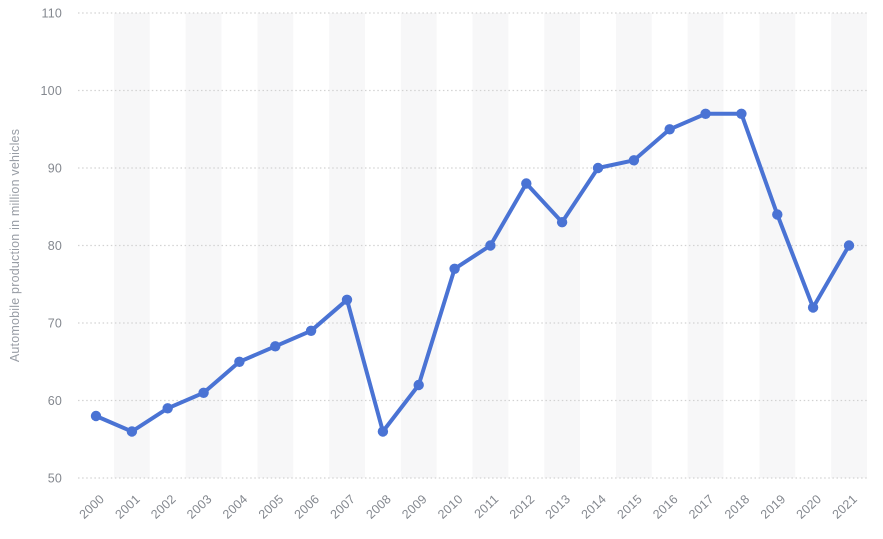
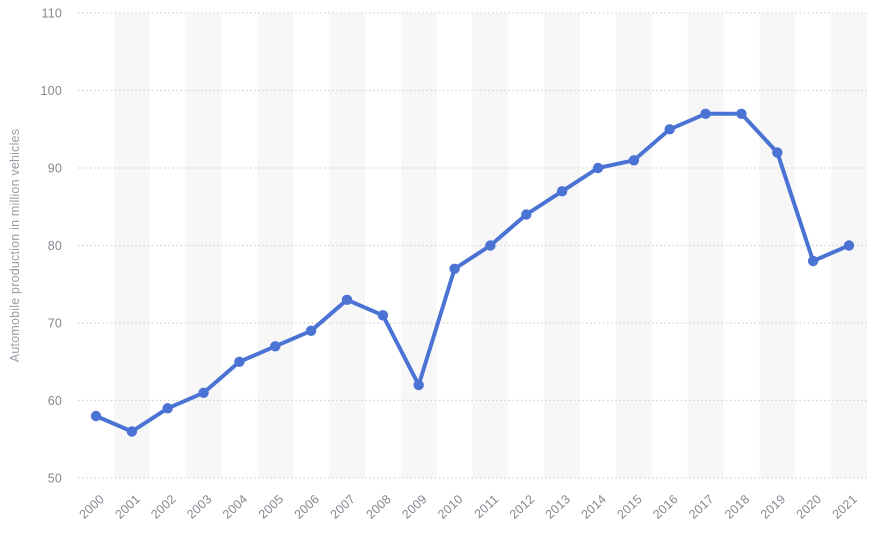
2008: 56 -> 71
2012: 88 -> 84
2013: 83 -> 87
2019: 84 -> 92
2020: 72 -> 78
